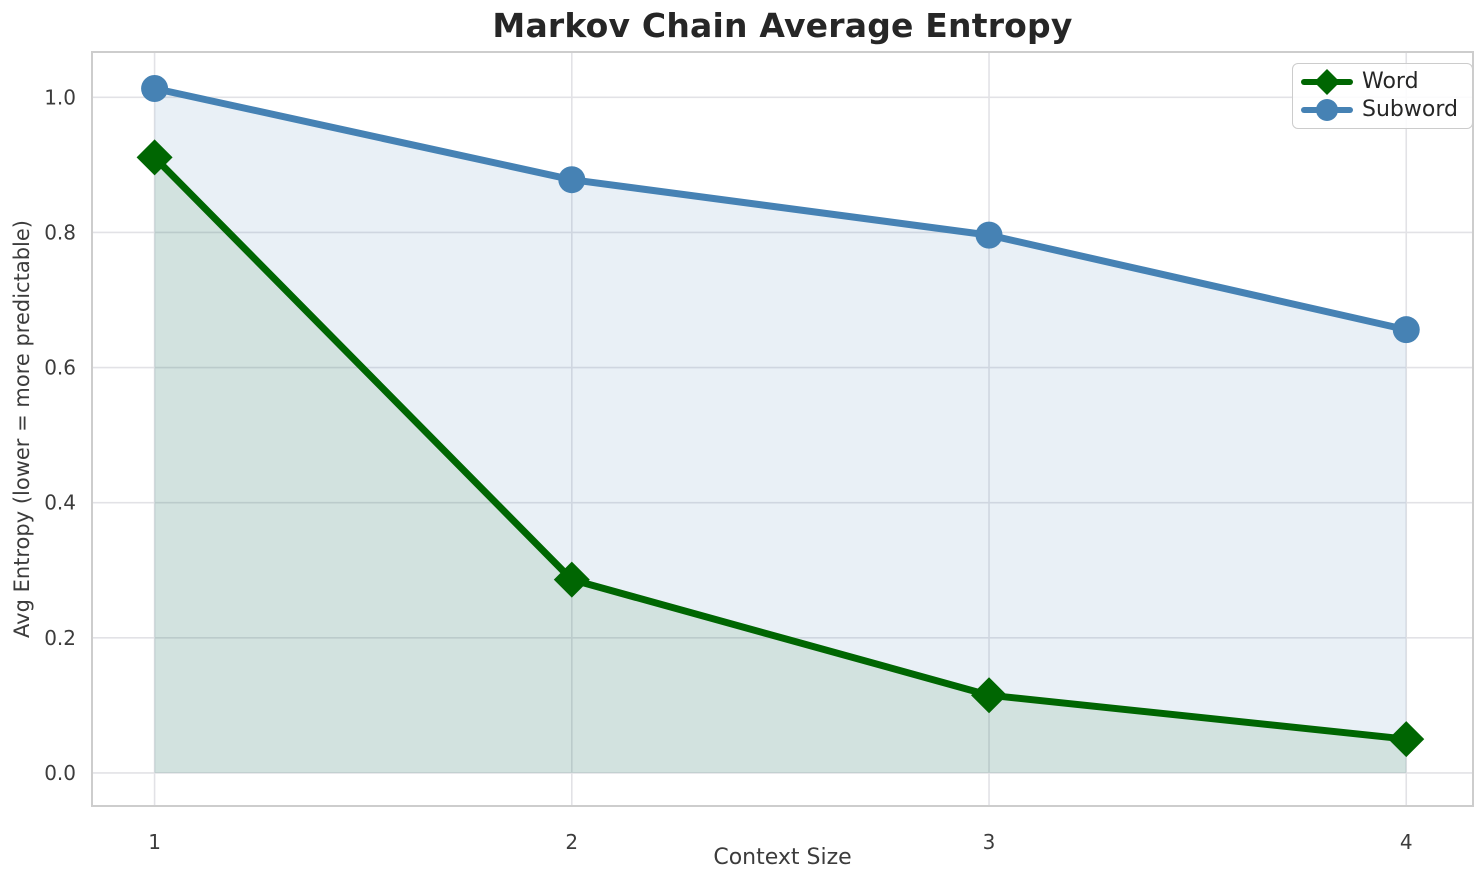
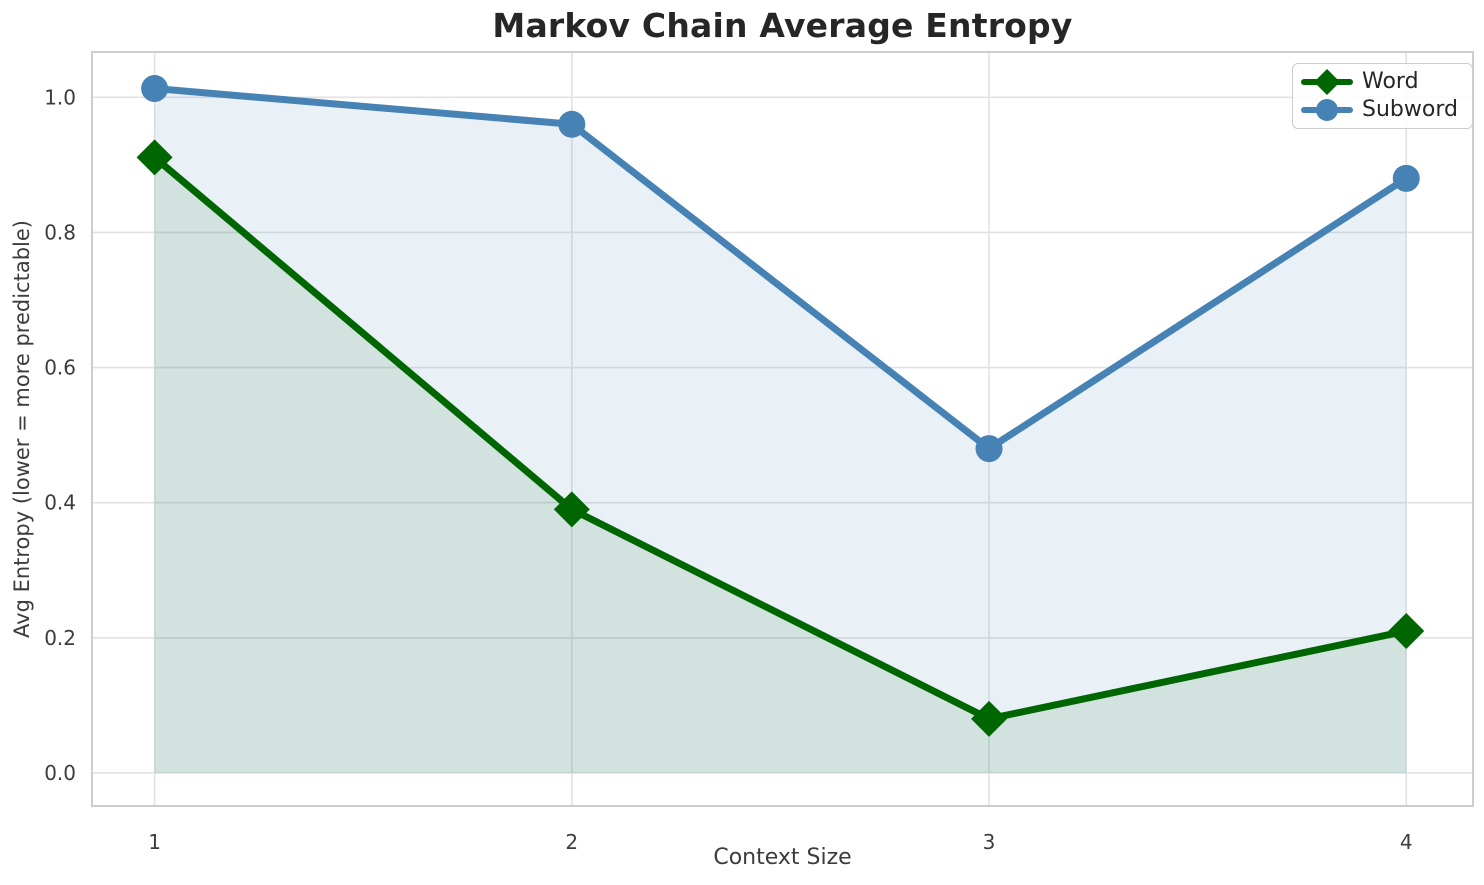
Word/2: 0.29 -> 0.39
Subword/2: 0.88 -> 0.96
Word/3: 0.12 -> 0.08
Subword/3: 0.80 -> 0.48
Word/4: 0.05 -> 0.21
Subword/4: 0.66 -> 0.88
